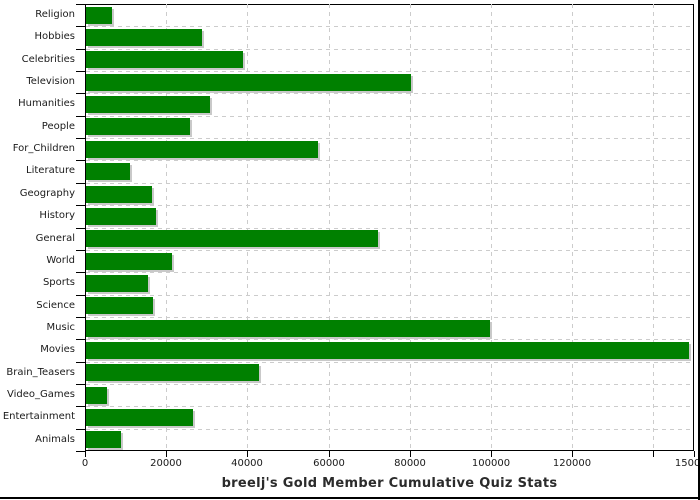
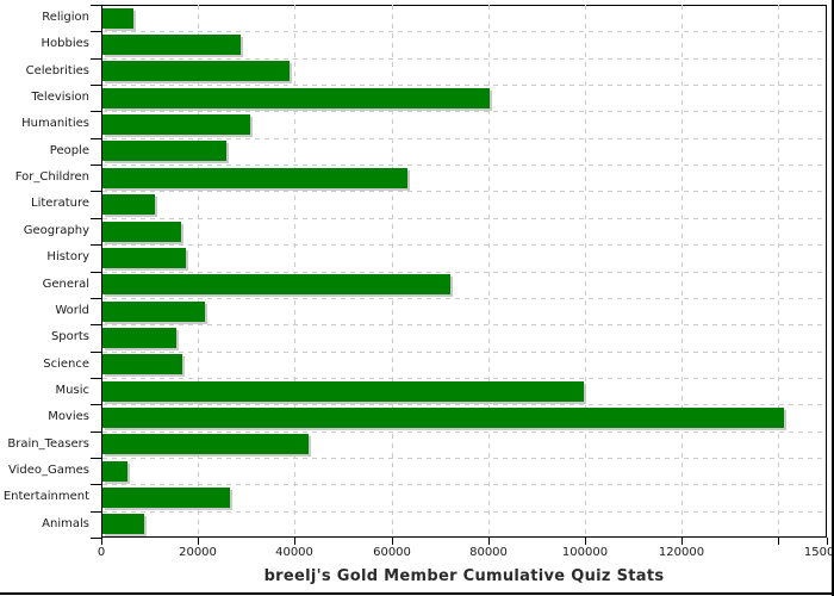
For_Children: 57000 -> 63000
Movies: 148000 -> 141000
